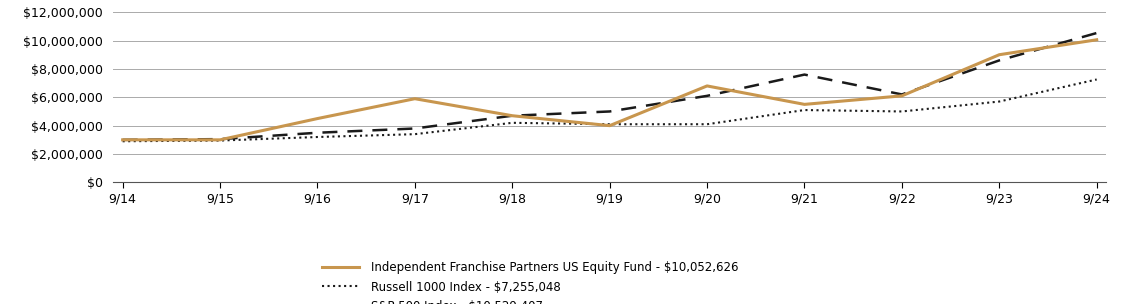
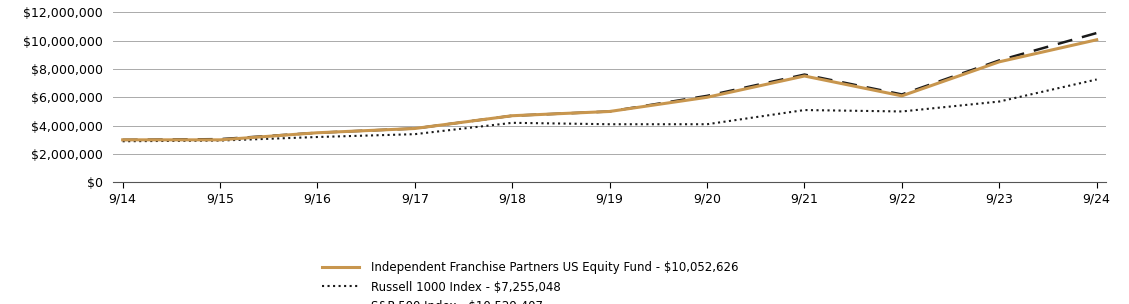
Independent Franchise Partners US Equity Fund - $10,052,626/9/16: $4,500,000 -> $3,500,000
Independent Franchise Partners US Equity Fund - $10,052,626/9/17: $5,900,000 -> $3,800,000
Independent Franchise Partners US Equity Fund - $10,052,626/9/19: $4,000,000 -> $5,000,000
Independent Franchise Partners US Equity Fund - $10,052,626/9/20: $6,800,000 -> $6,000,000
Independent Franchise Partners US Equity Fund - $10,052,626/9/21: $5,500,000 -> $7,500,000
Independent Franchise Partners US Equity Fund - $10,052,626/9/23: $9,000,000 -> $8,500,000
